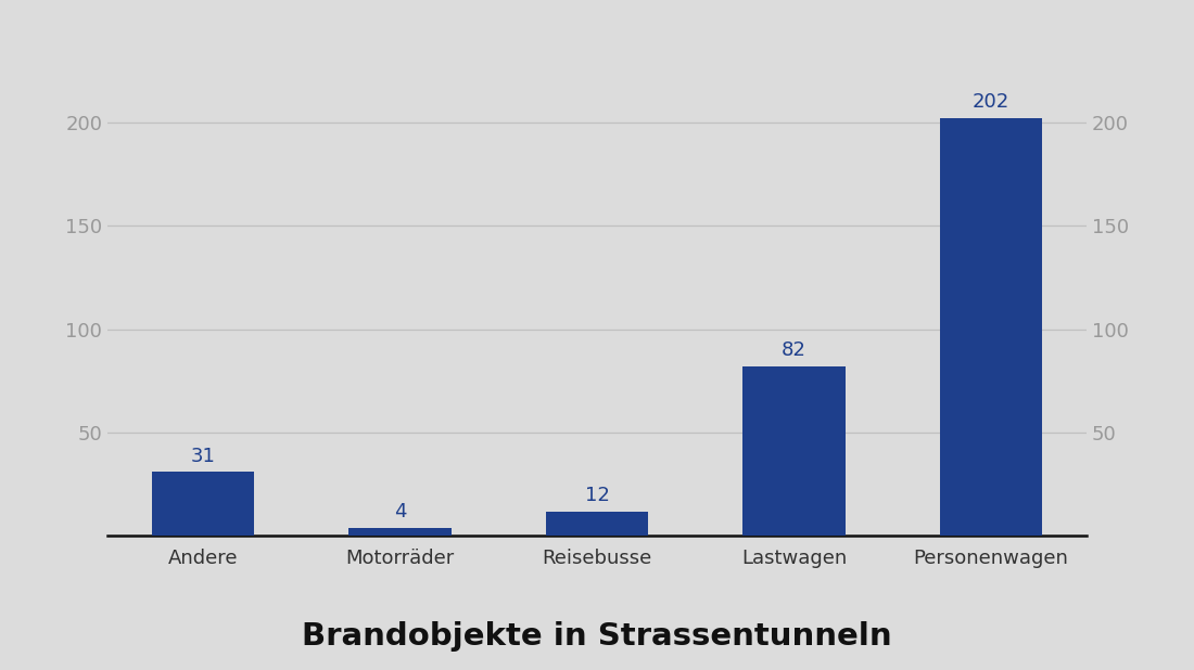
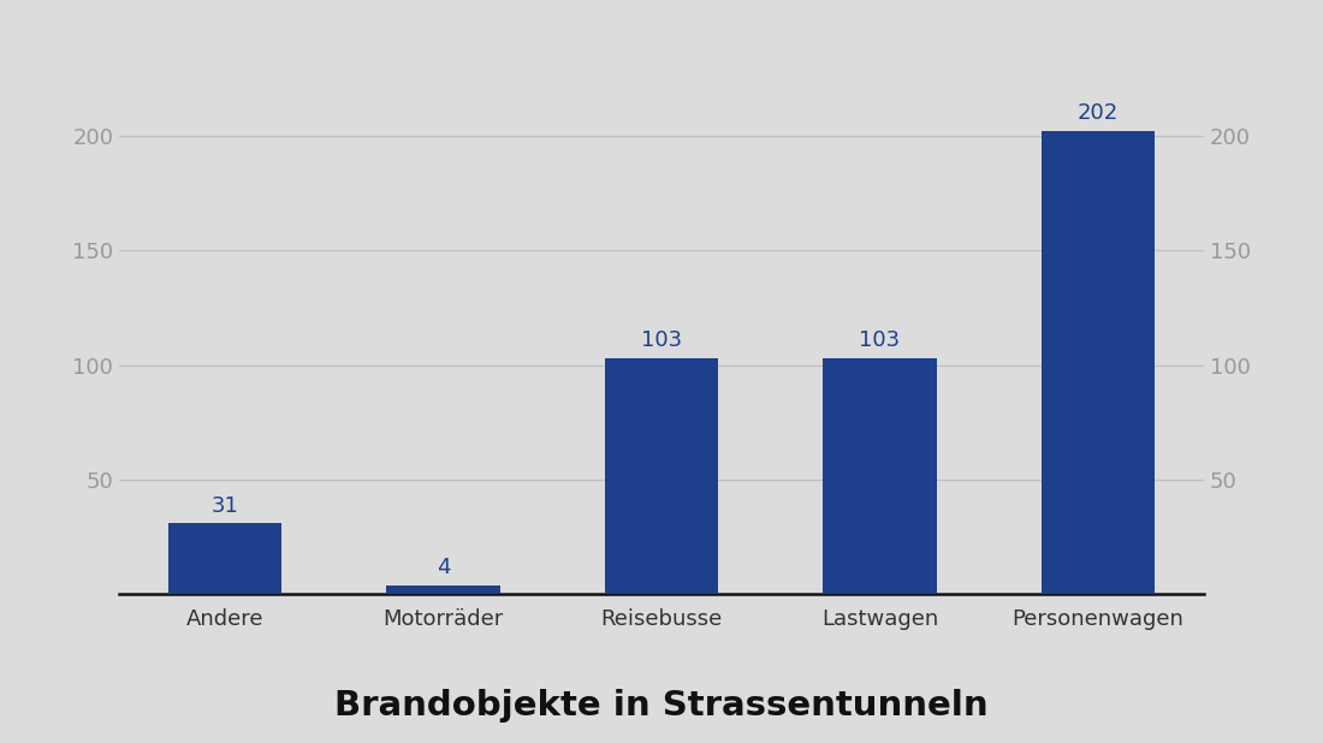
Reisebusse: 12 -> 103
Lastwagen: 82 -> 103
